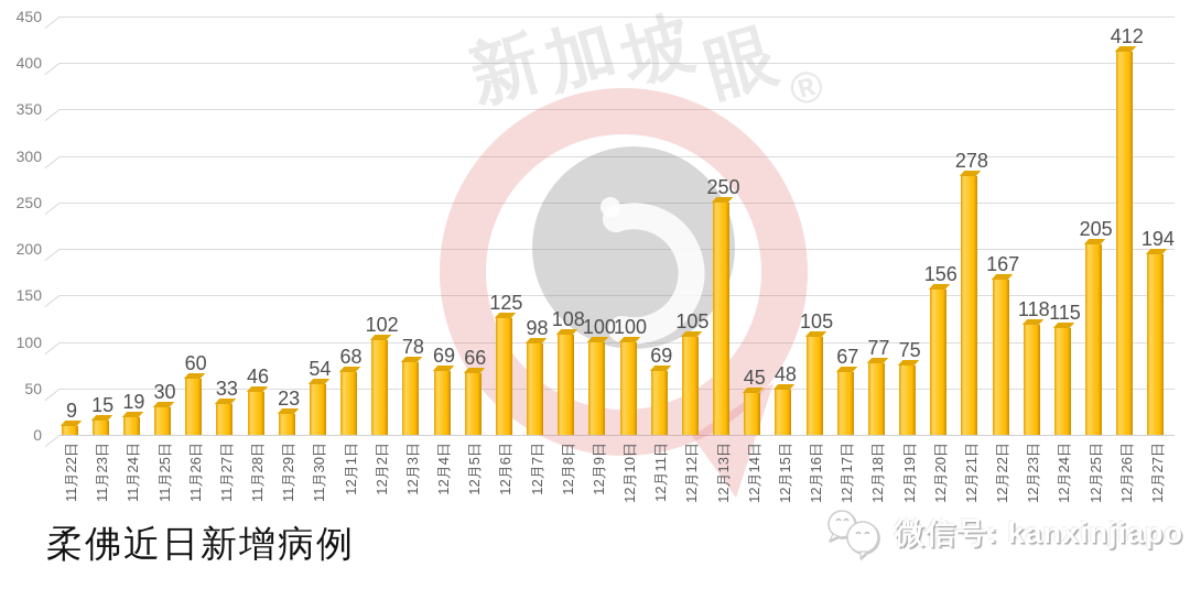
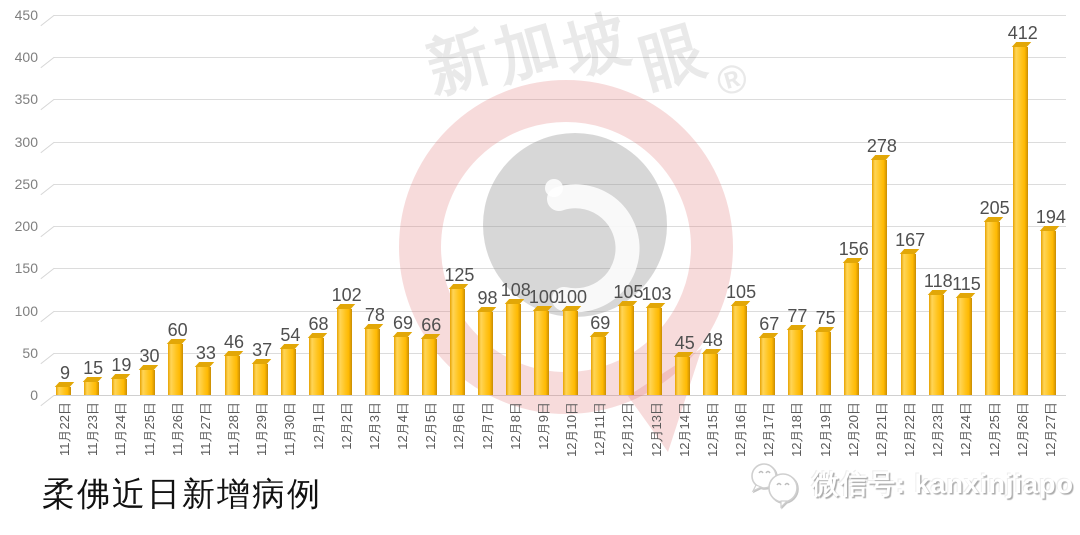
11月29日: 23 -> 37
12月13日: 250 -> 103
